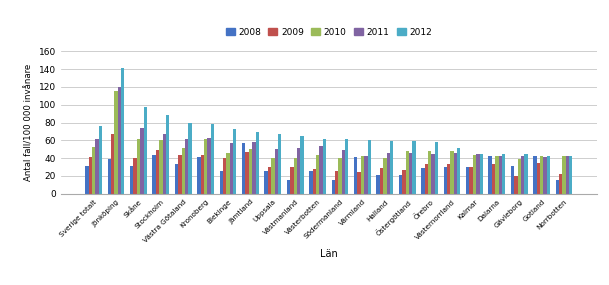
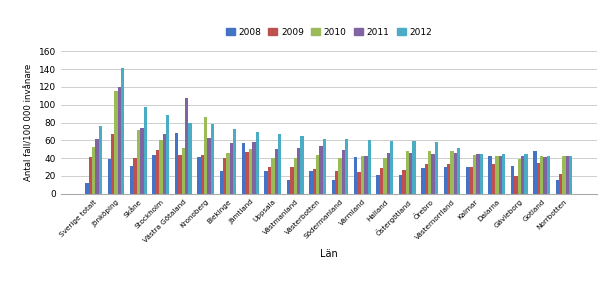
2008/Sverige totalt: 31 -> 12
2010/Skåne: 62 -> 72
2008/Västra Götaland: 33 -> 68
2011/Västra Götaland: 62 -> 108
2010/Kronoberg: 62 -> 86
2008/Gotland: 42 -> 48
